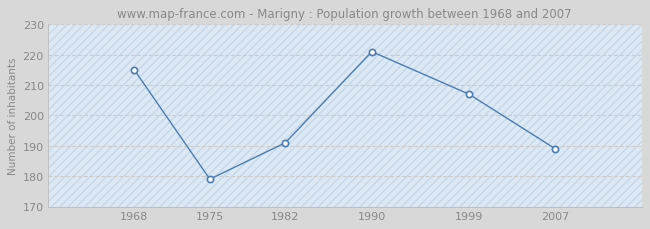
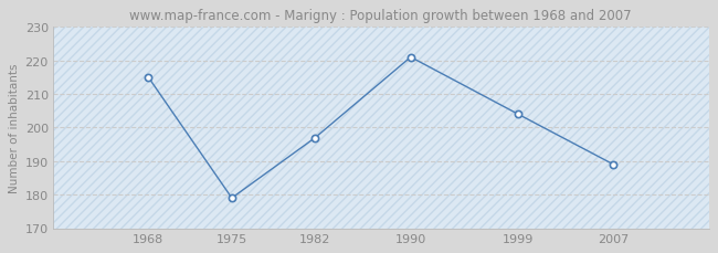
1982: 191 -> 197
1999: 207 -> 204
